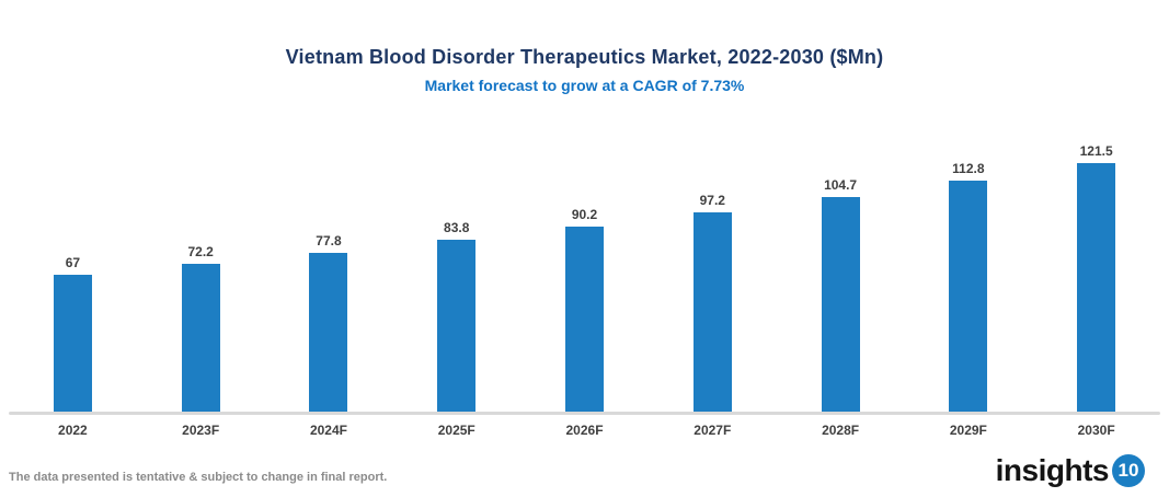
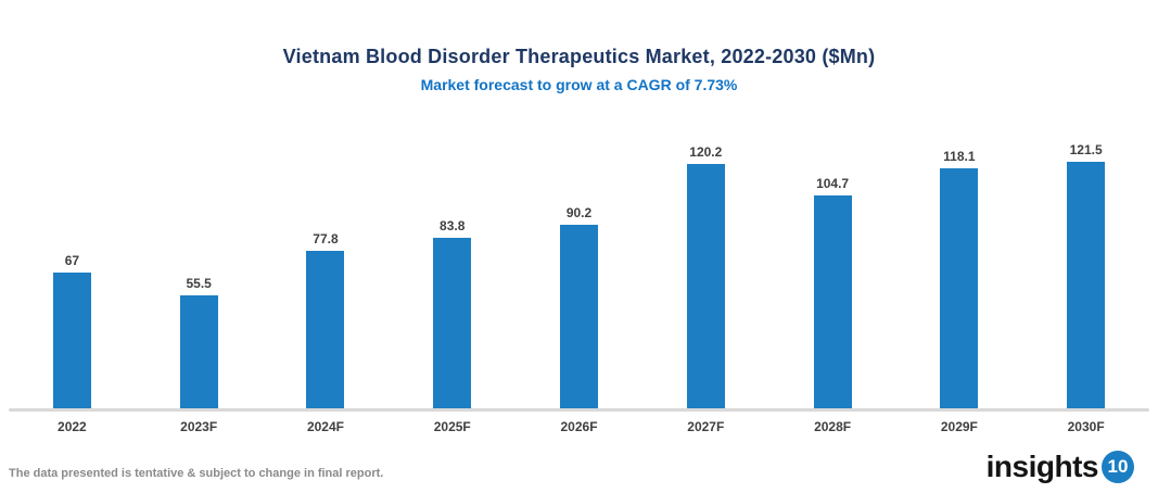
2023F: 72.2 -> 55.5
2027F: 97.2 -> 120.2
2029F: 112.8 -> 118.1
